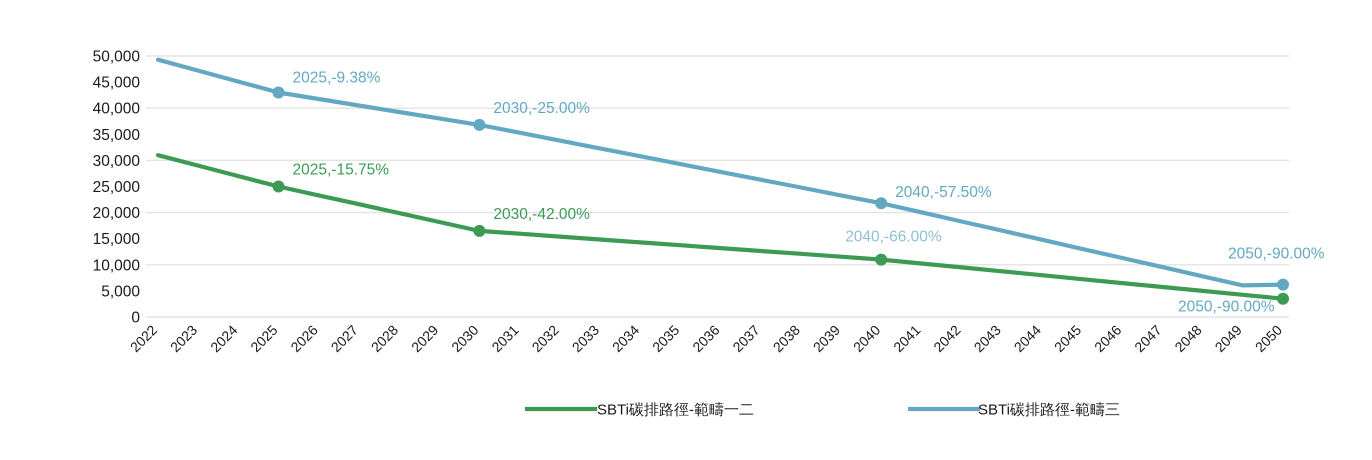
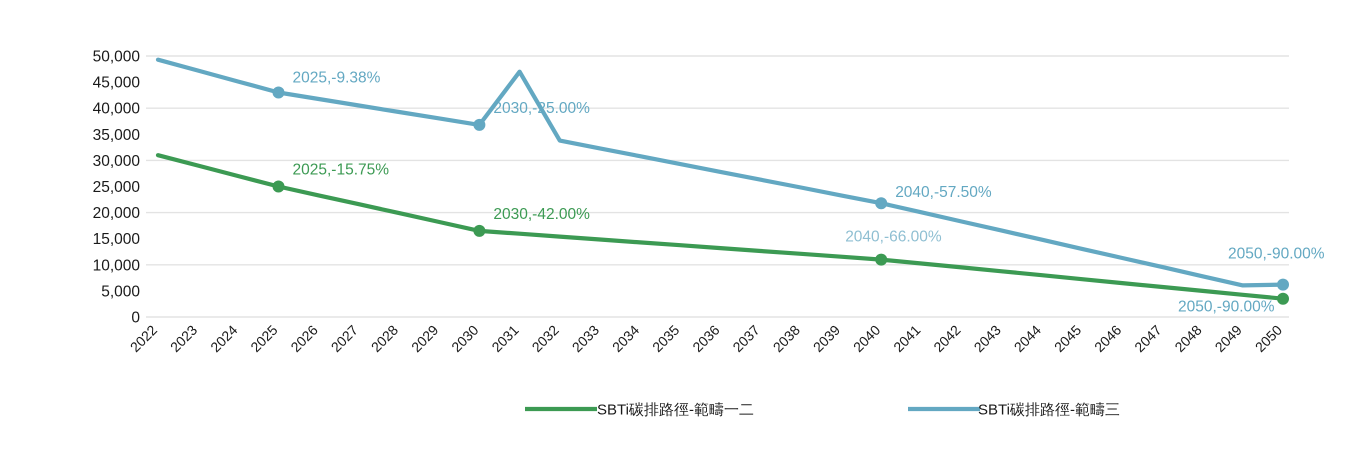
SBTi碳排路徑-範疇三/2031: 35000 -> 47000
